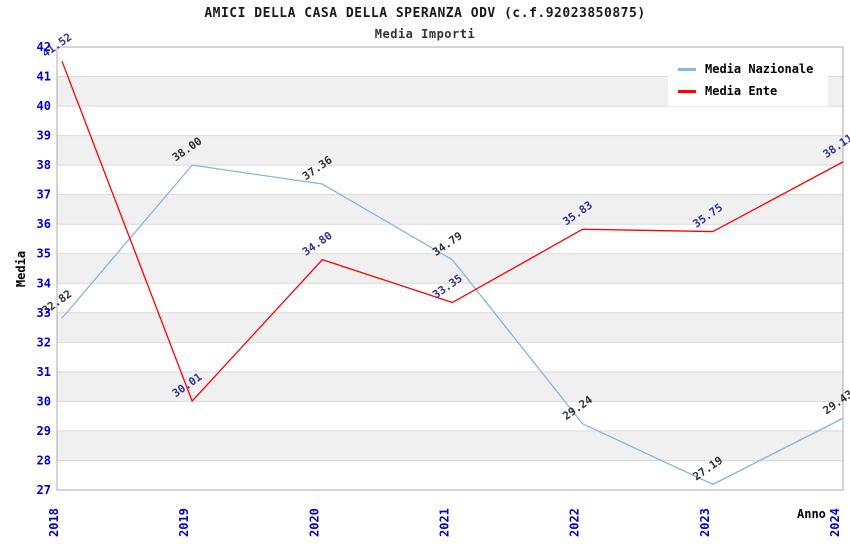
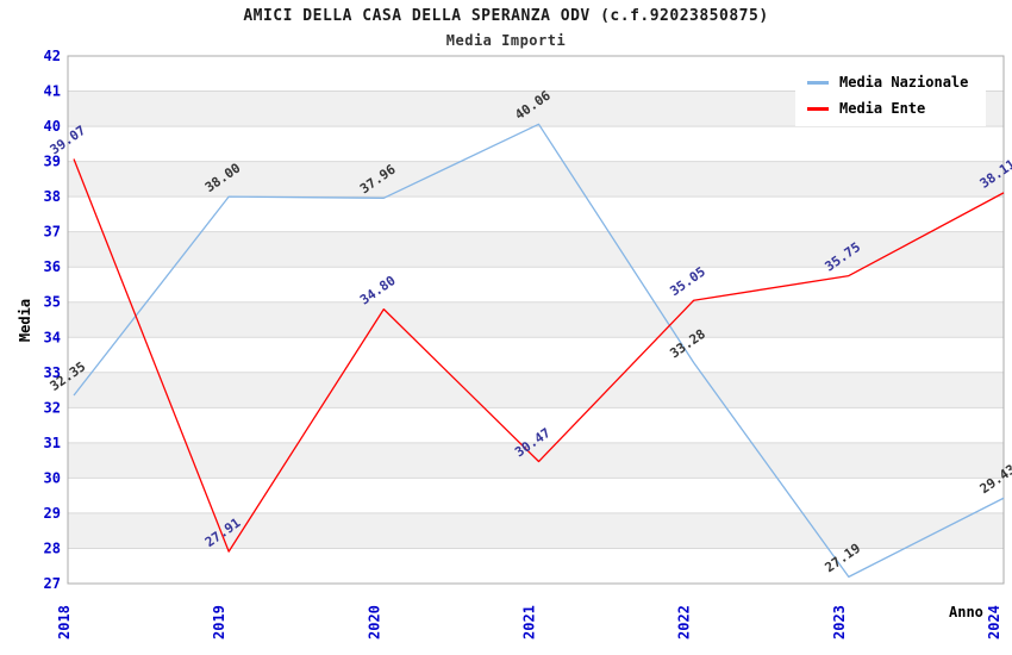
Media Nazionale/2018: 32.82 -> 32.35
Media Ente/2018: 41.52 -> 39.07
Media Ente/2019: 30.01 -> 27.91
Media Nazionale/2020: 37.36 -> 37.96
Media Nazionale/2021: 34.79 -> 40.06
Media Ente/2021: 33.35 -> 30.47
Media Nazionale/2022: 29.24 -> 33.28
Media Ente/2022: 35.83 -> 35.05
